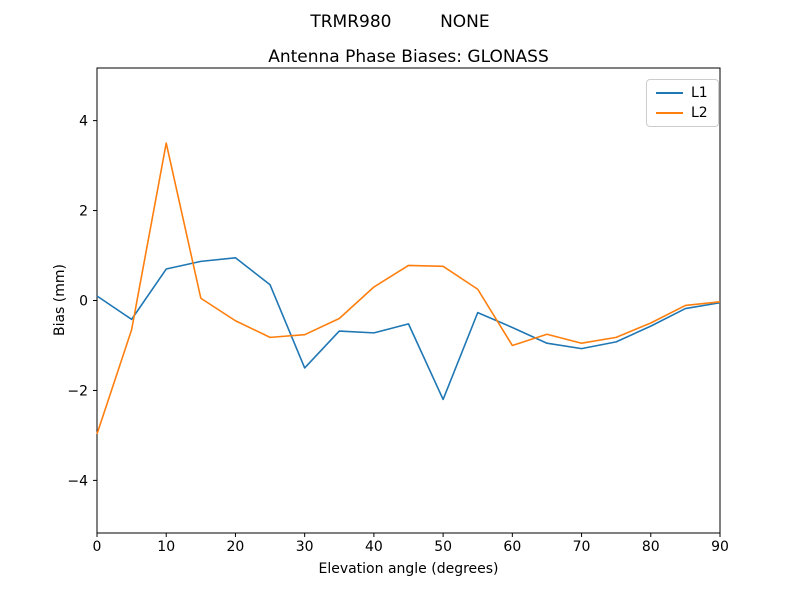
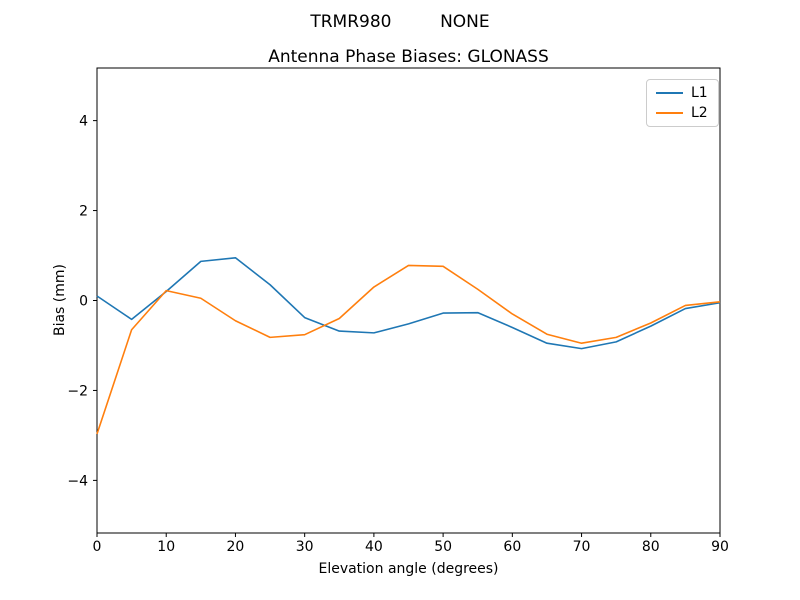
L1/10: 0.7 -> 0.2
L2/10: 3.5 -> 0.2
L1/30: -1.5 -> -0.4
L1/50: -2.2 -> -0.3
L2/60: -1.0 -> -0.3
